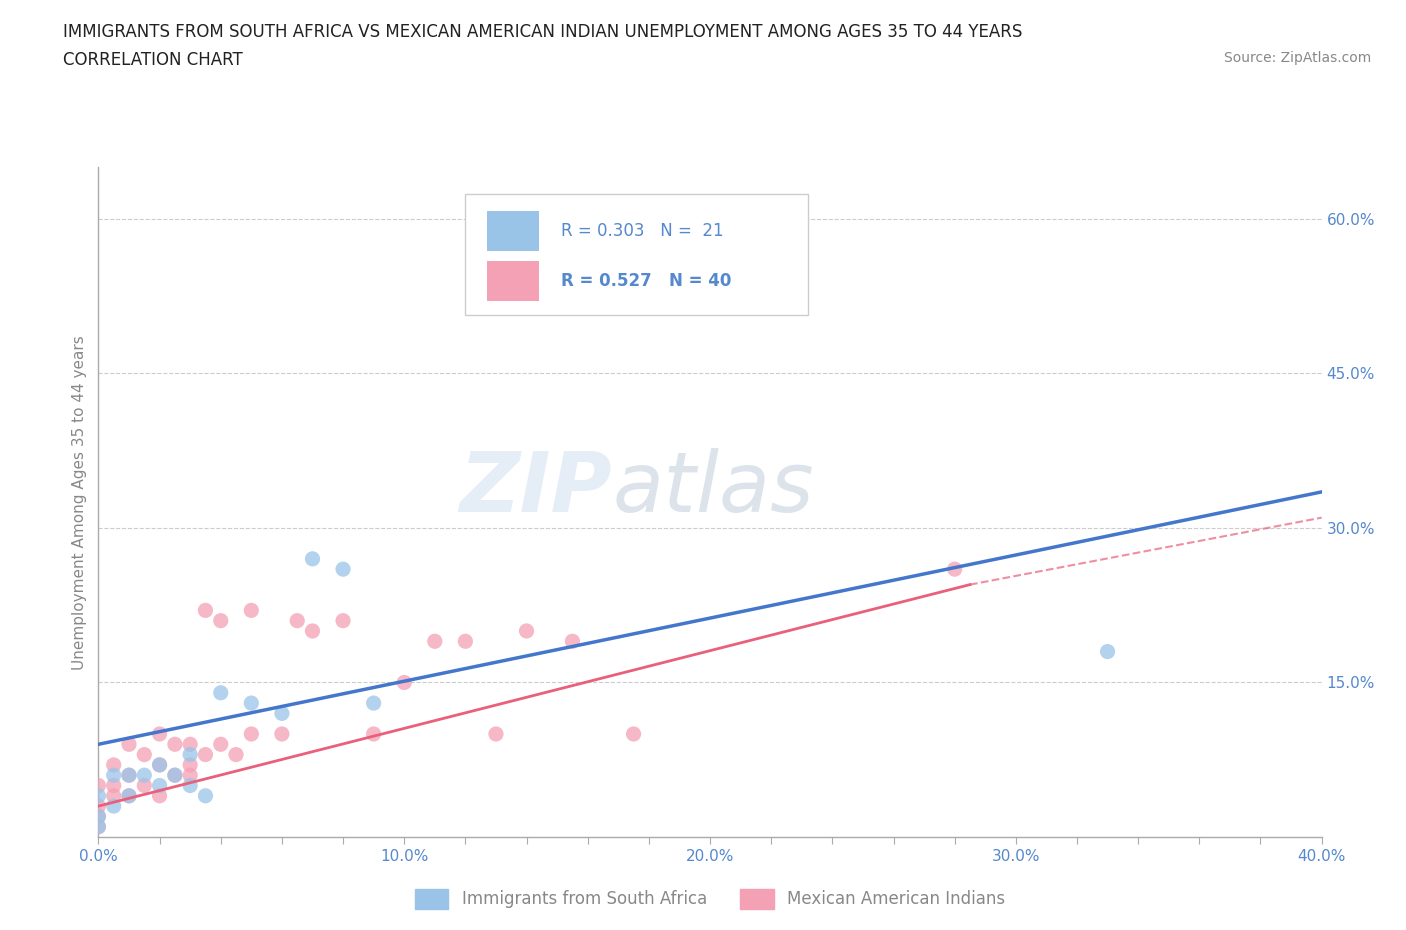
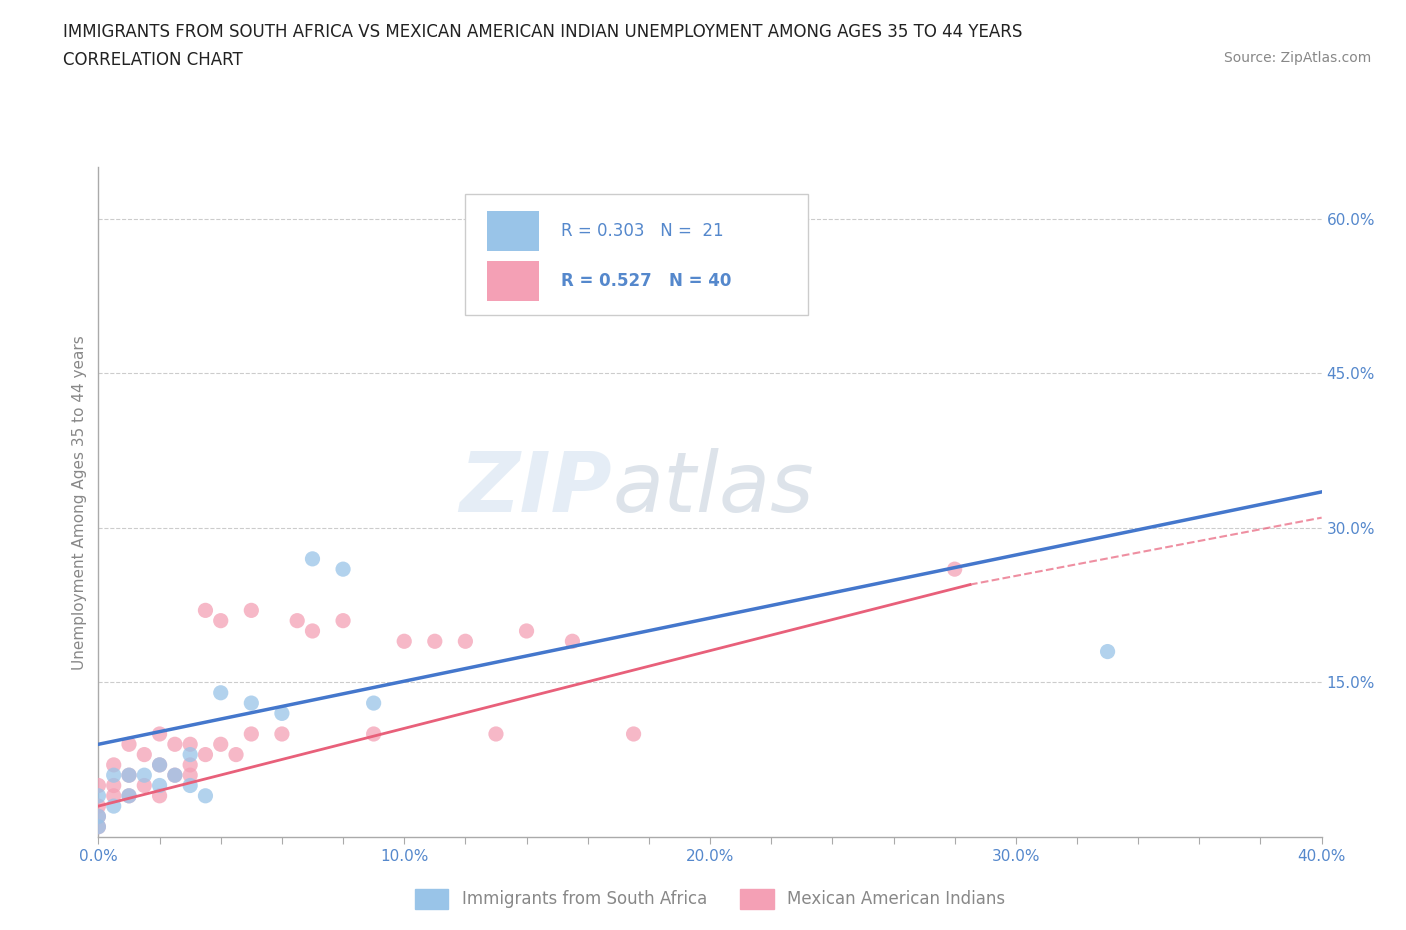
Mexican American Indians/10.0%: 15% -> 19%
